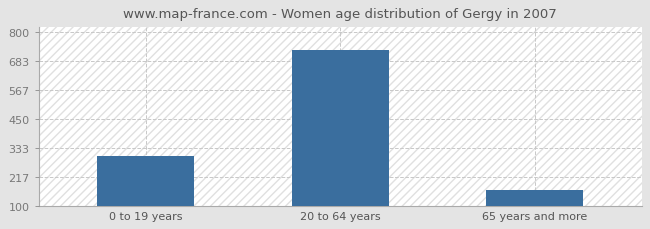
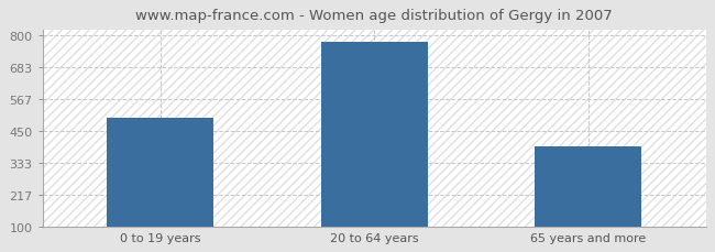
0 to 19 years: 302 -> 500
20 to 64 years: 726 -> 775
65 years and more: 162 -> 395
